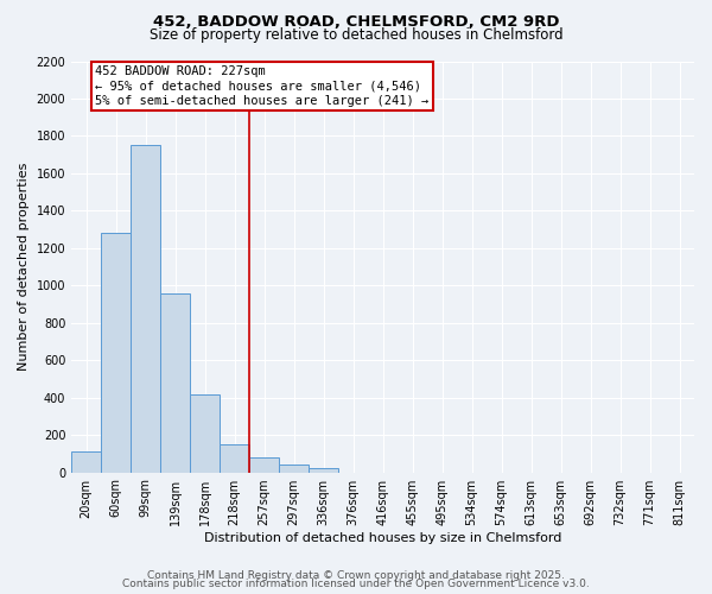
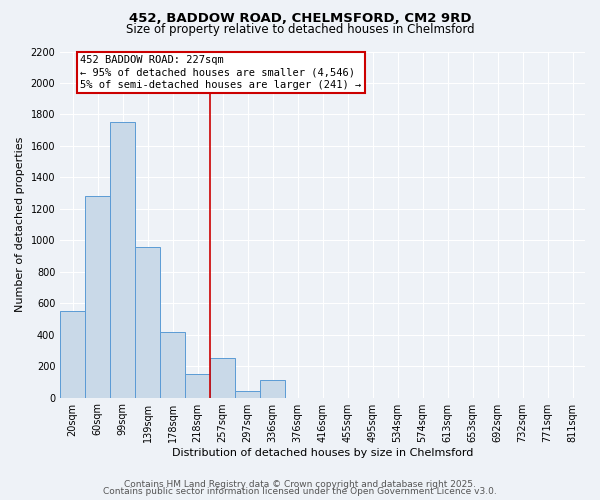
20sqm: 110 -> 550
257sqm: 80 -> 250
336sqm: 20 -> 110
